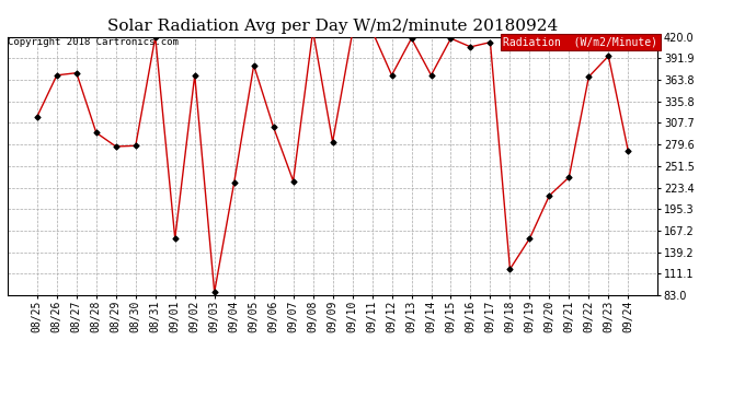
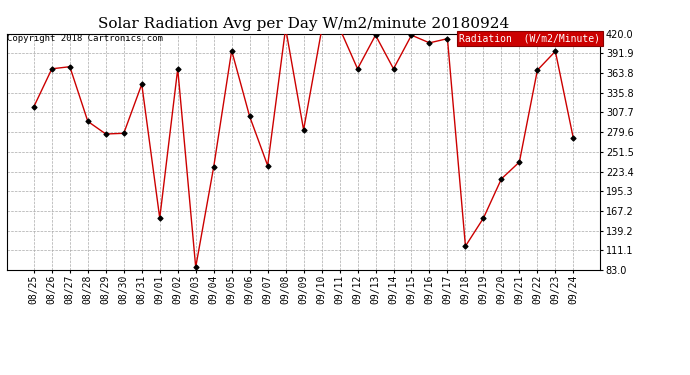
08/31: 420 -> 348
09/05: 383 -> 396
